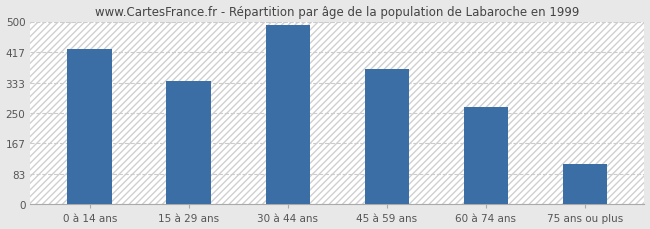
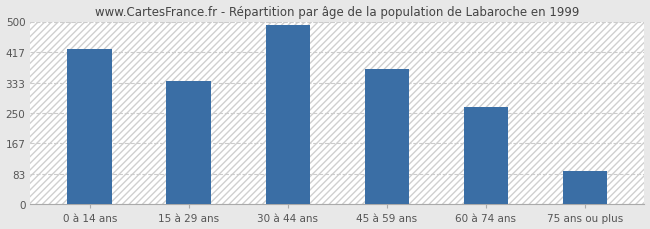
75 ans ou plus: 110 -> 90
